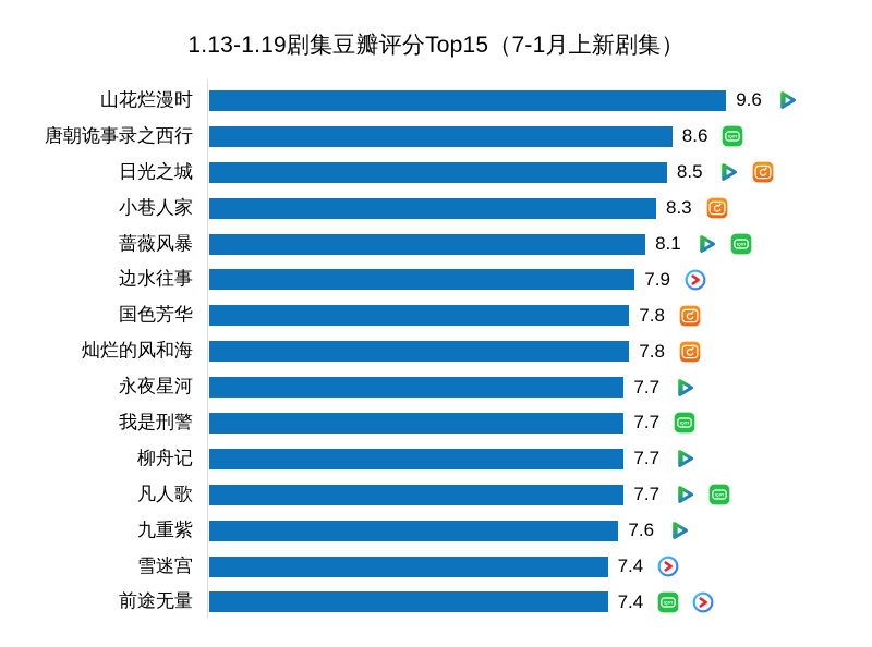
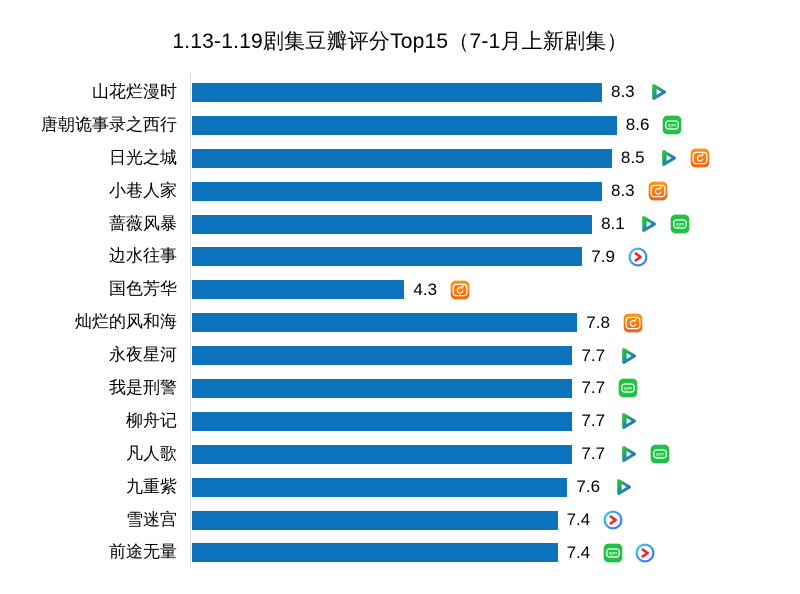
山花烂漫时: 9.6 -> 8.3
国色芳华: 7.8 -> 4.3
